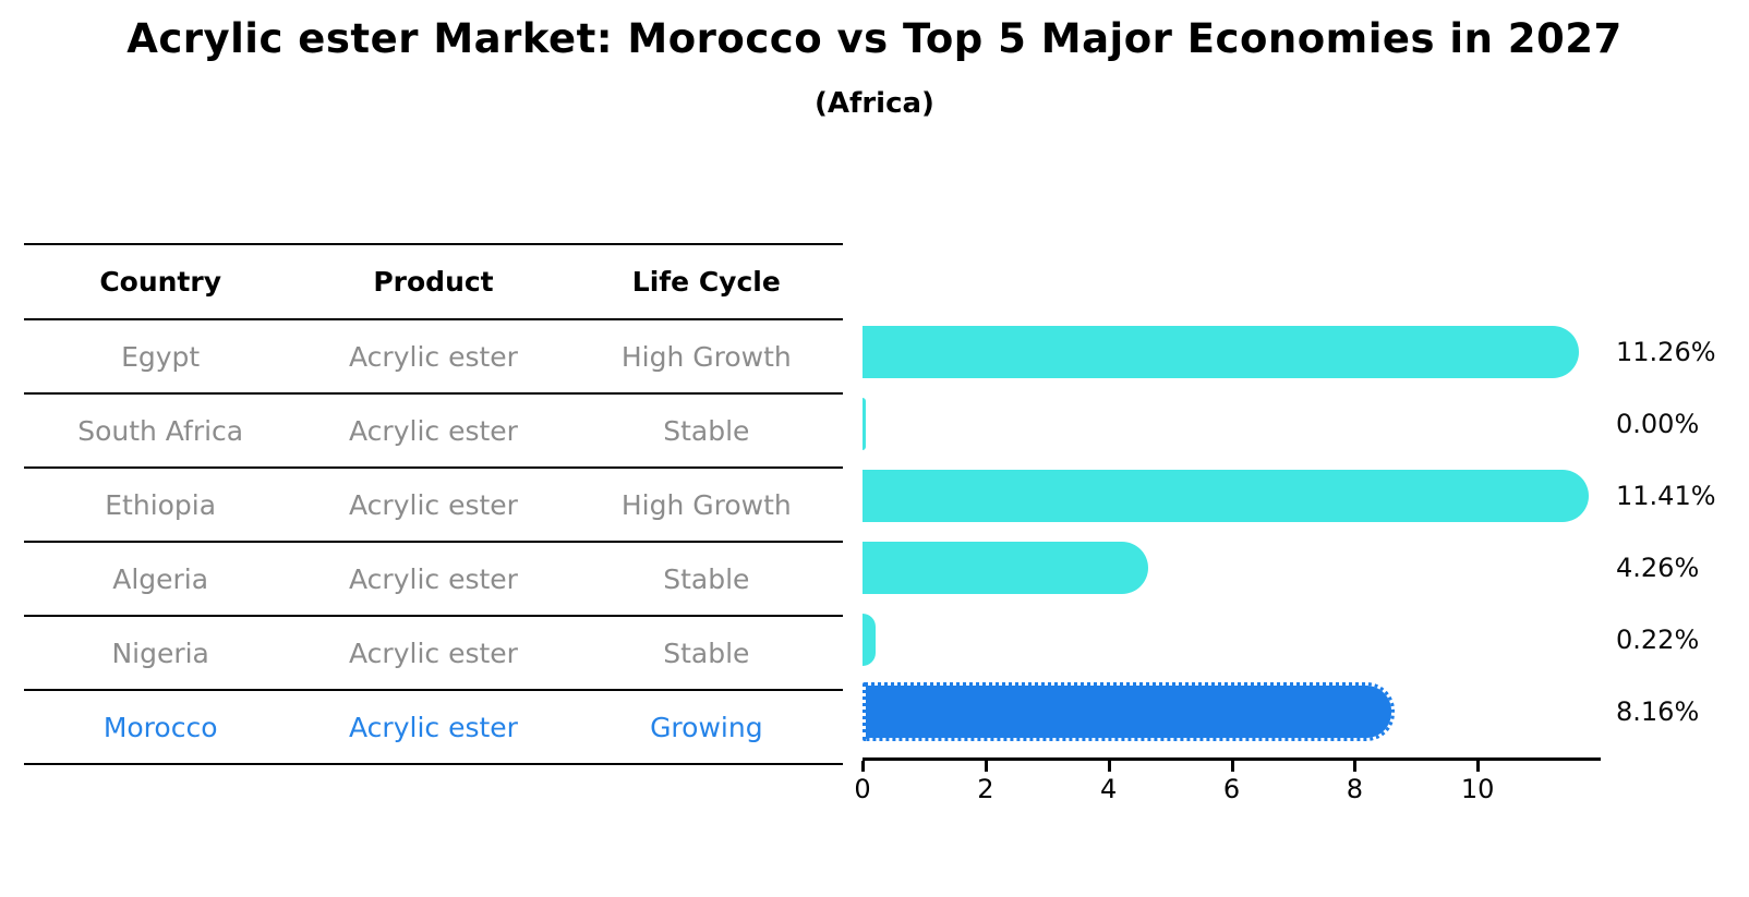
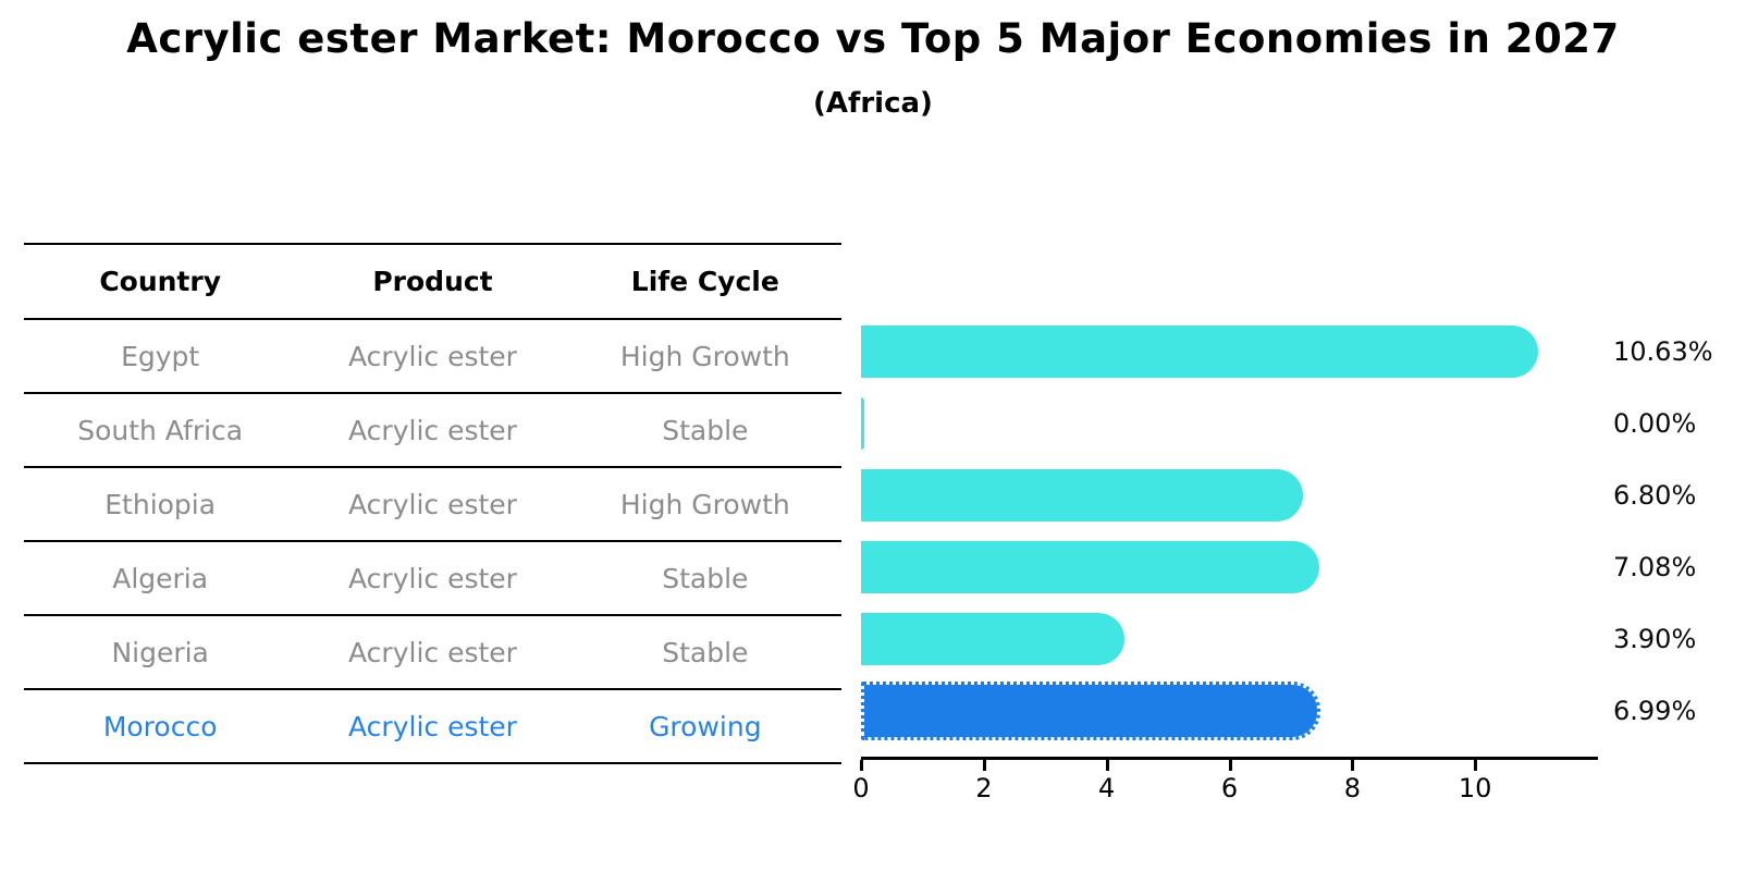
Egypt: 11.26% -> 10.63%
Ethiopia: 11.41% -> 6.80%
Algeria: 4.26% -> 7.08%
Nigeria: 0.22% -> 3.90%
Morocco: 8.16% -> 6.99%
